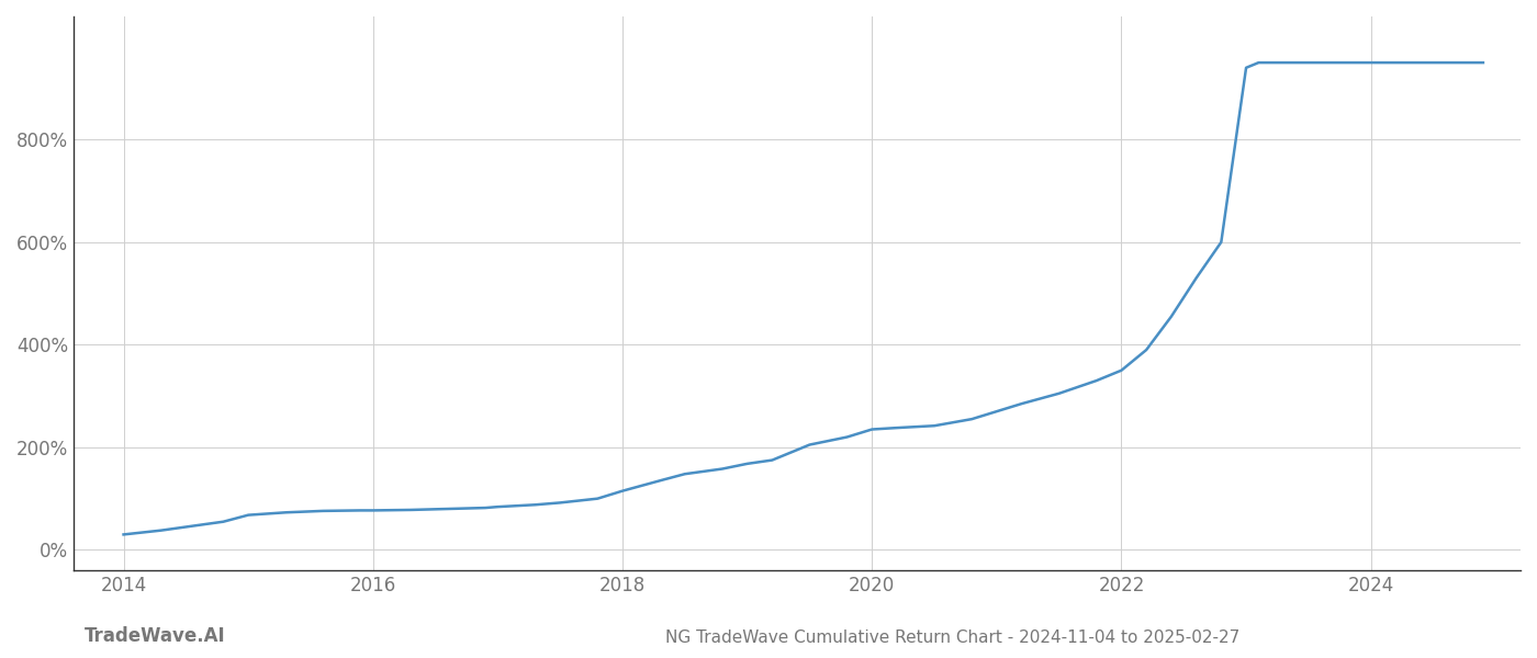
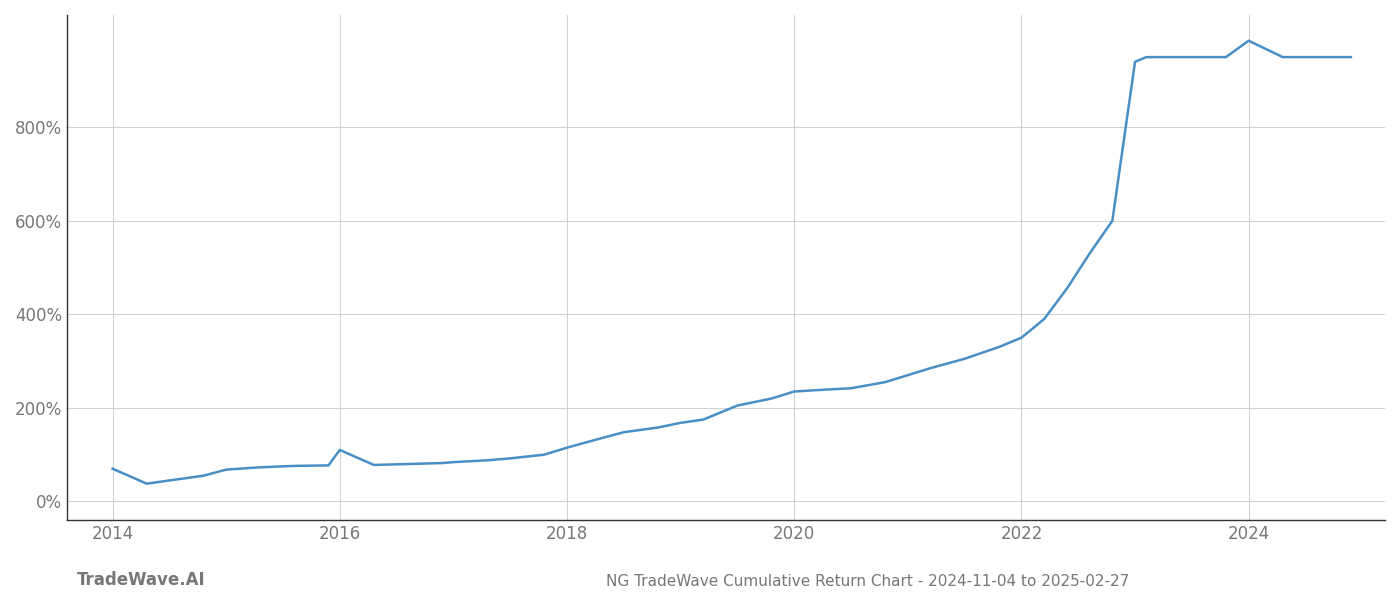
2014: 30% -> 70%
2016: 77% -> 110%
2024: 950% -> 985%
